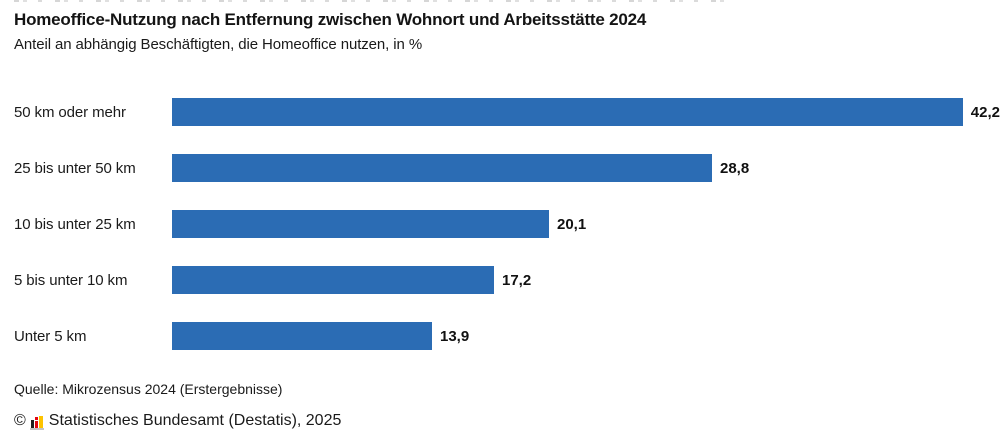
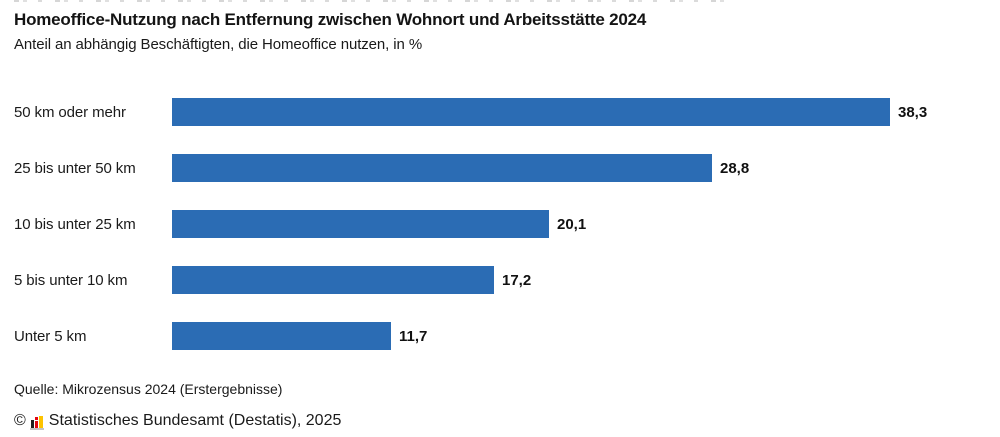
50 km oder mehr: 42,2 -> 38,3
Unter 5 km: 13,9 -> 11,7
